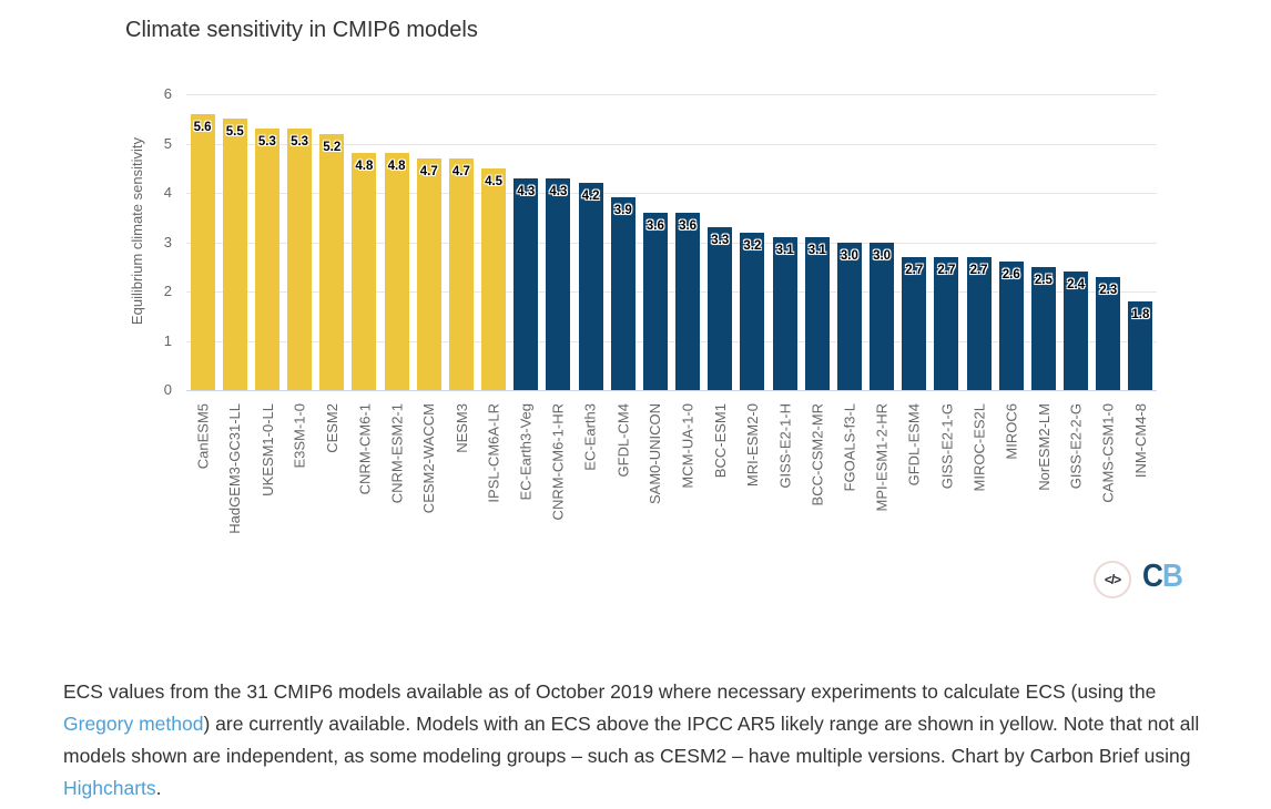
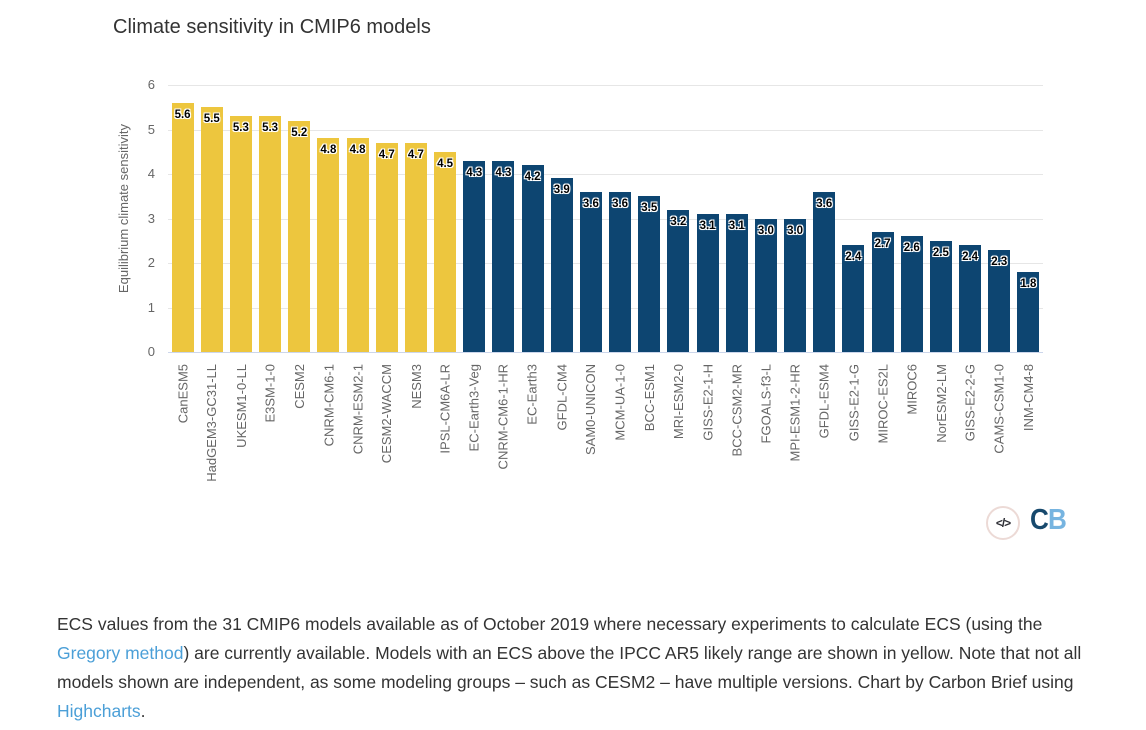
BCC-ESM1: 3.3 -> 3.5
GFDL-ESM4: 2.7 -> 3.6
GISS-E2-1-G: 2.7 -> 2.4
